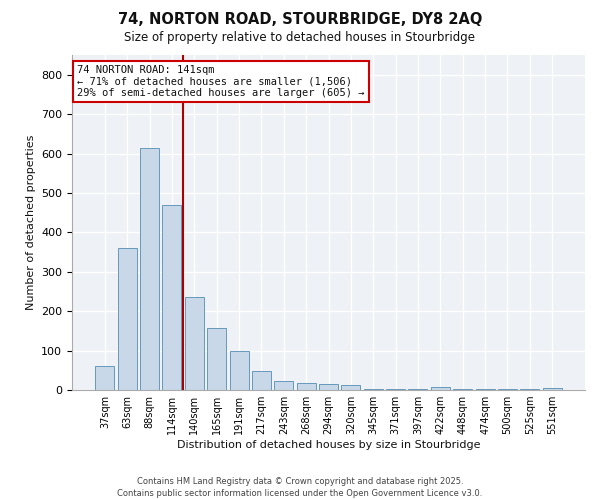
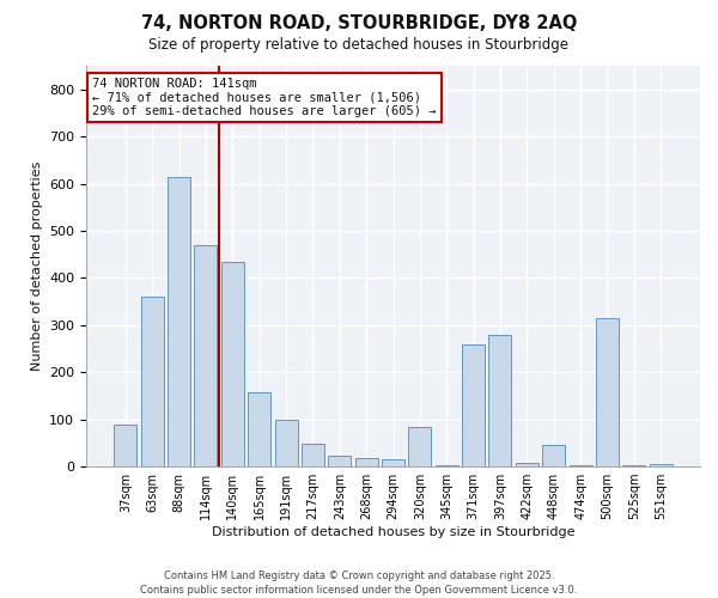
37sqm: 60 -> 90
140sqm: 235 -> 435
320sqm: 12 -> 85
371sqm: 2 -> 260
397sqm: 2 -> 280
448sqm: 2 -> 45
500sqm: 2 -> 315
